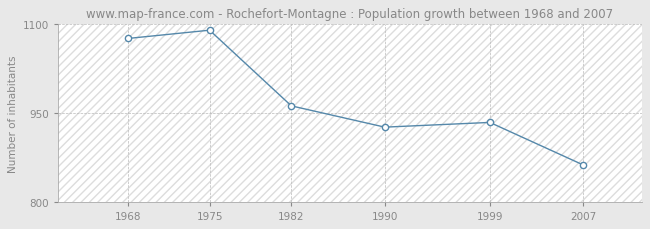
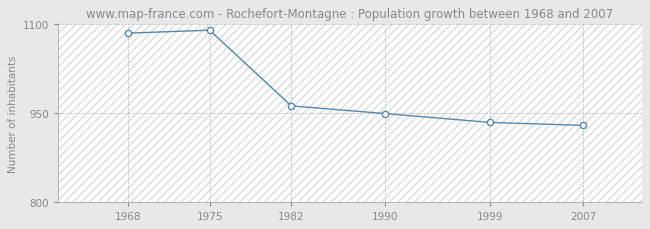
1968: 1076 -> 1085
1990: 926 -> 949
2007: 862 -> 929
